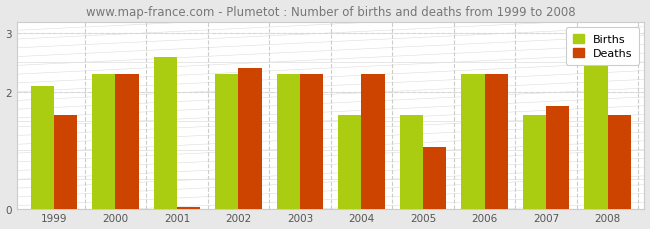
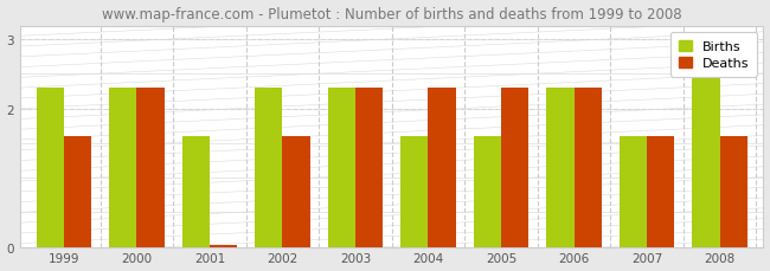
Births/1999: 2.1 -> 2.3
Births/2001: 2.6 -> 1.6
Deaths/2002: 2.40 -> 1.60
Deaths/2005: 1.06 -> 2.30
Deaths/2007: 1.76 -> 1.60
